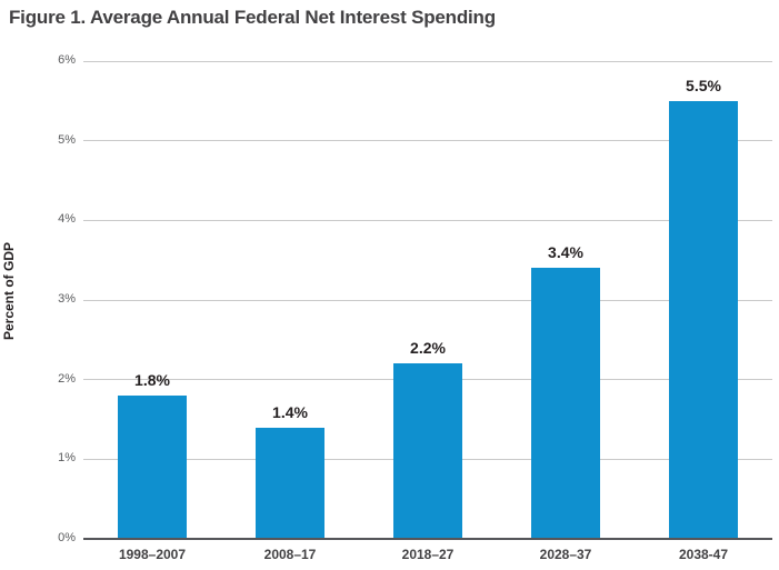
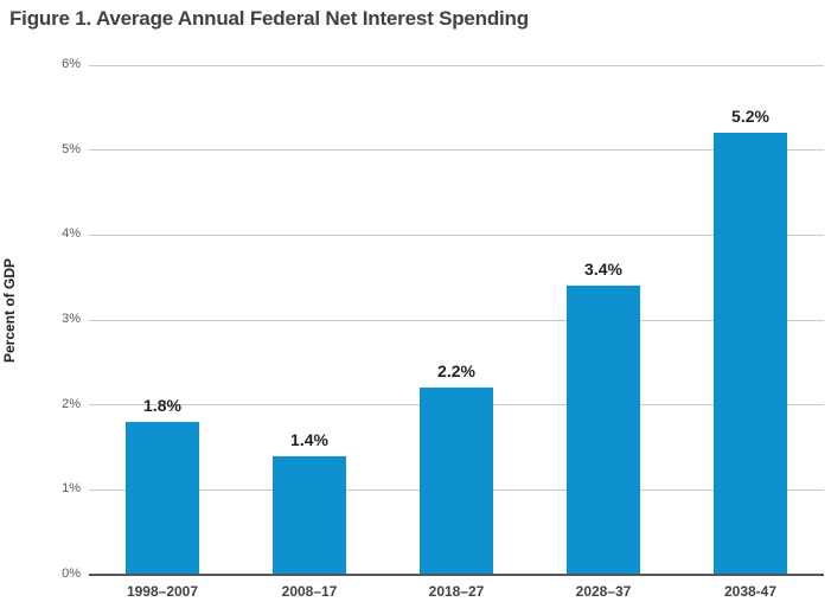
2038-47: 5.5% -> 5.2%
